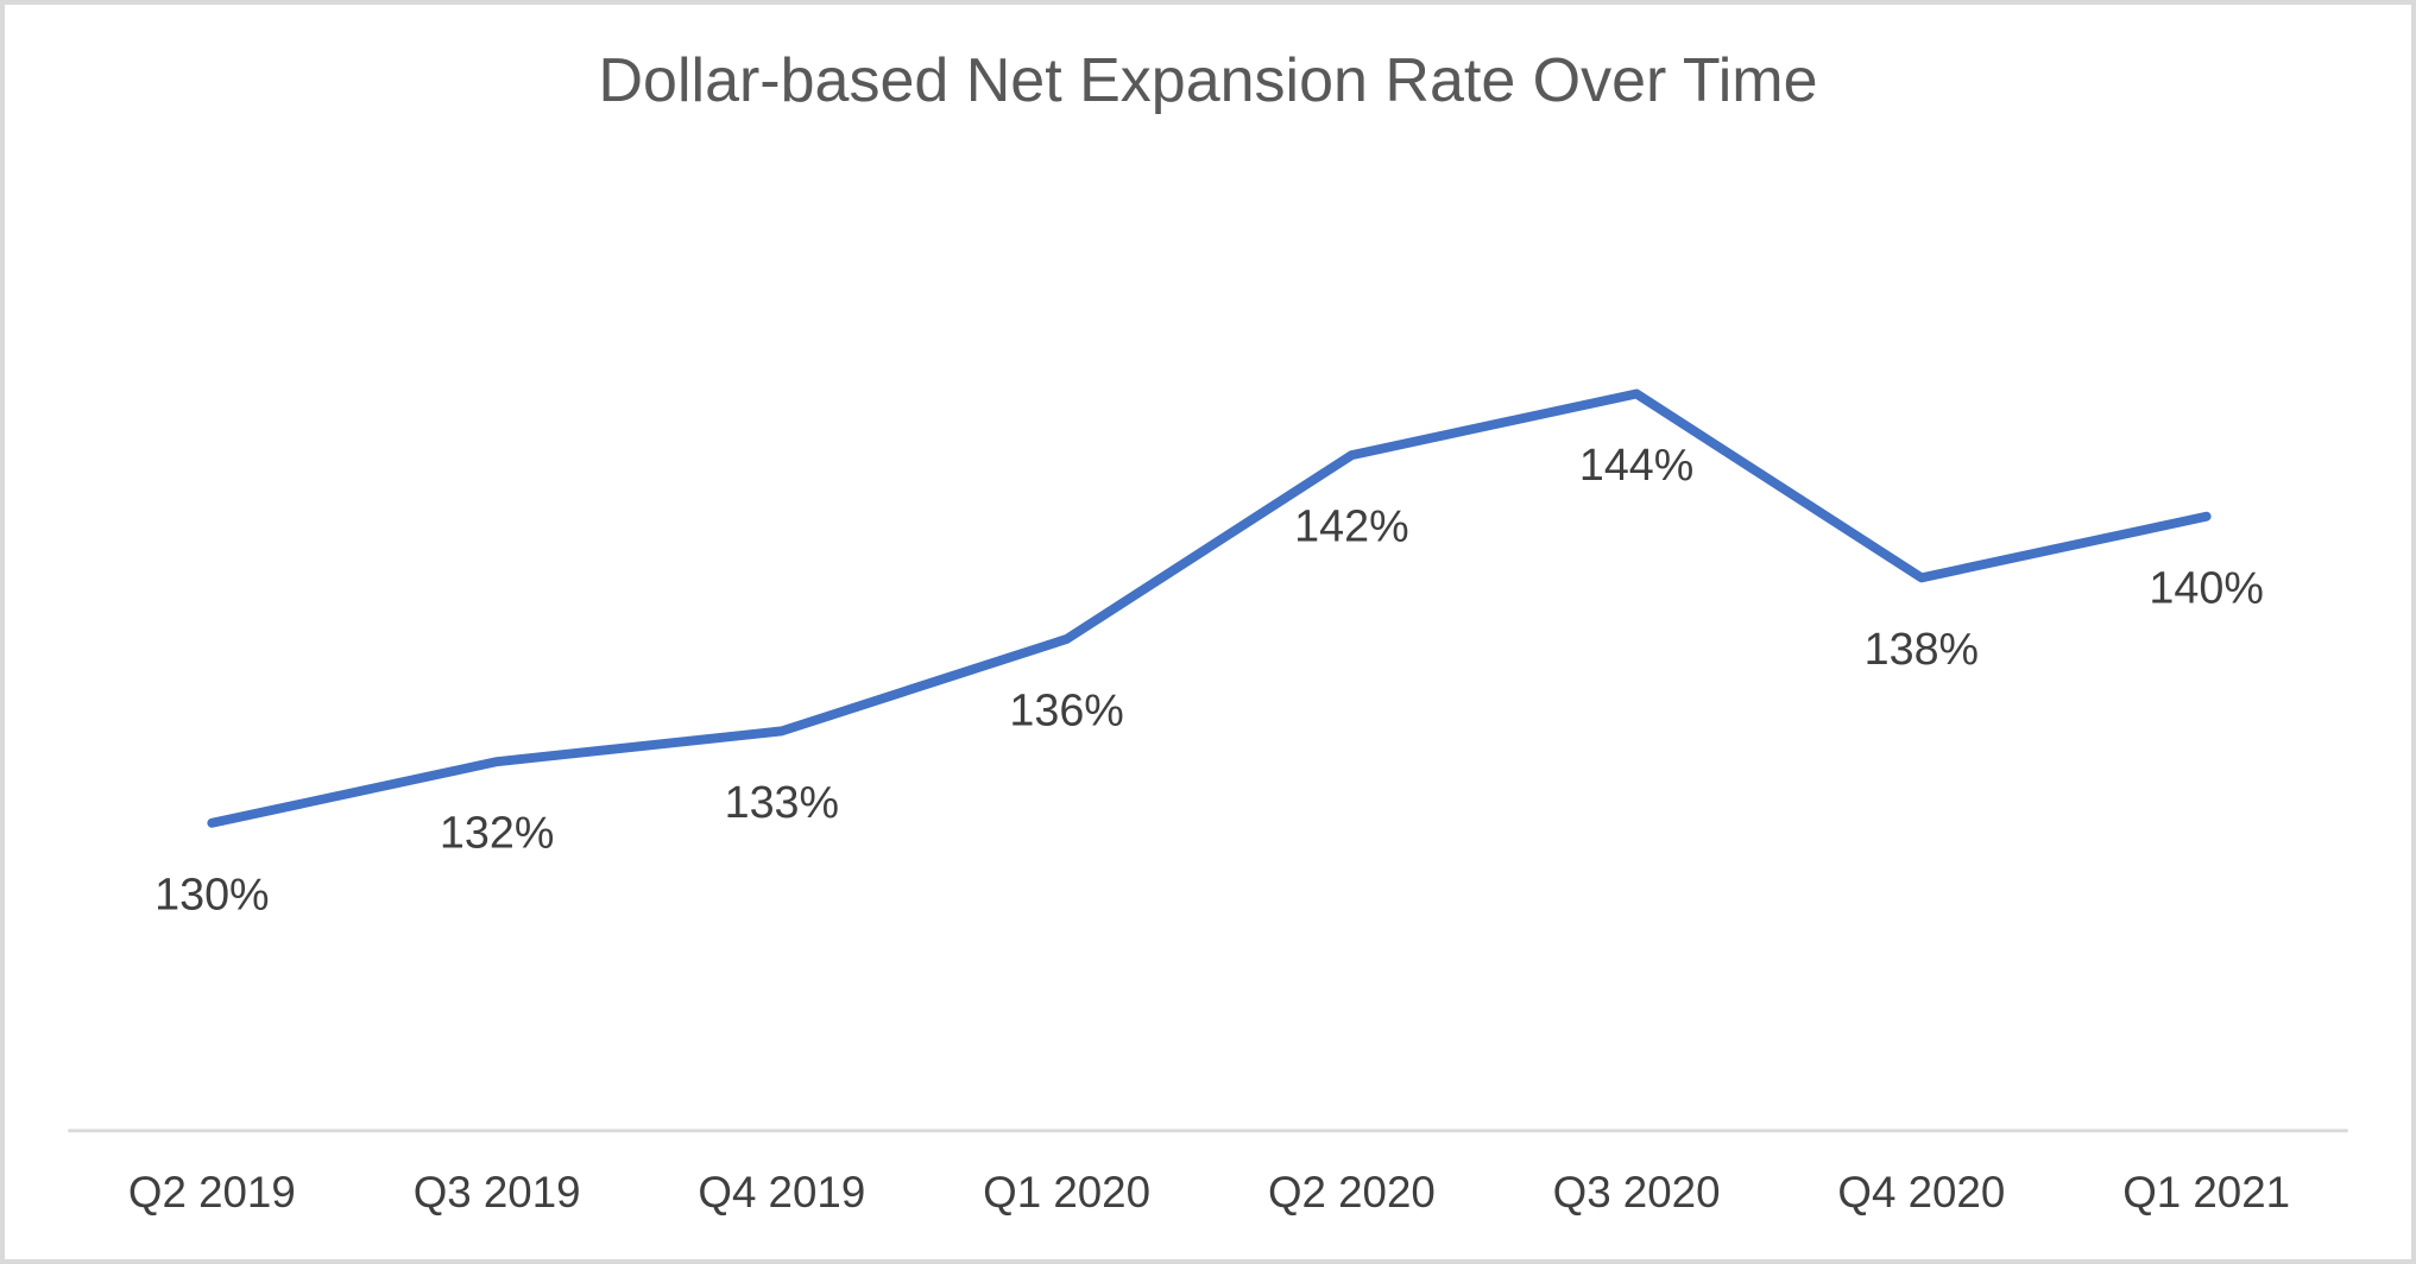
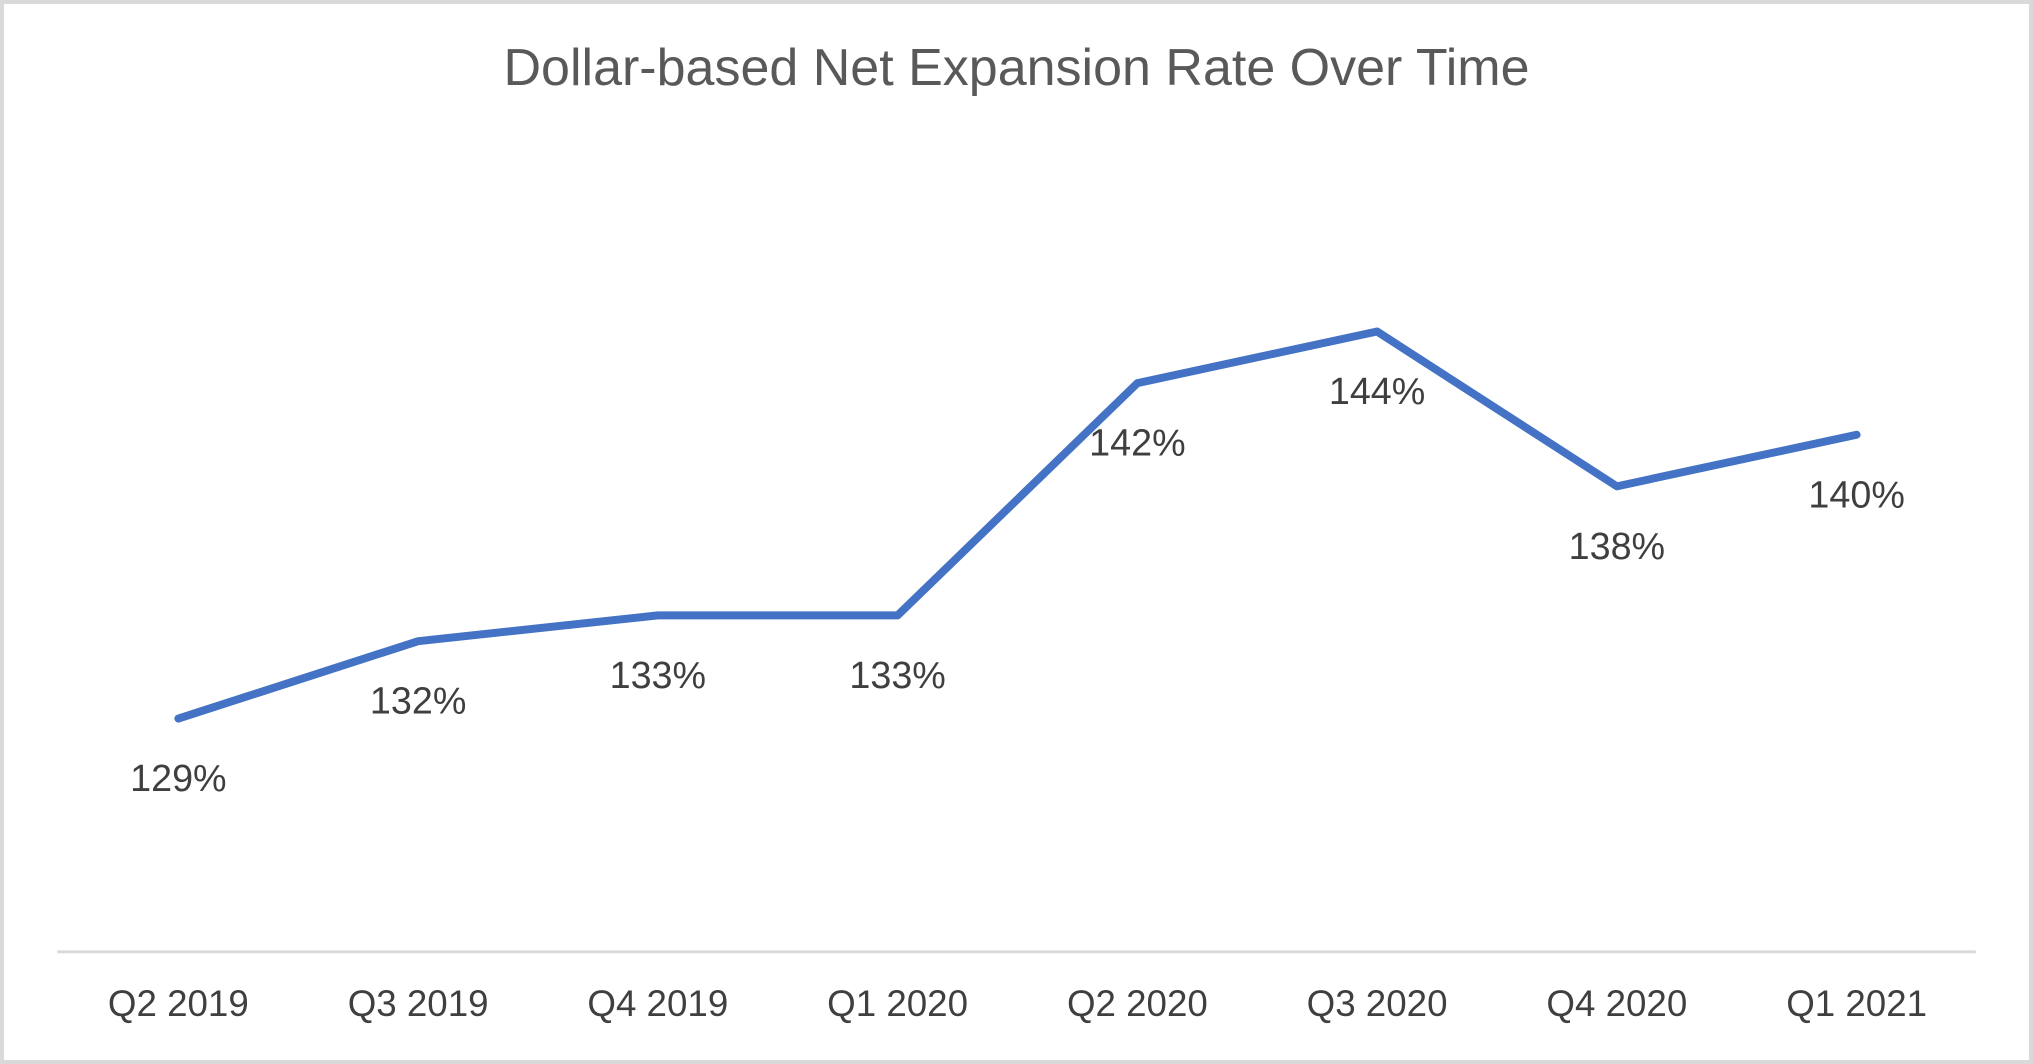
Q2 2019: 130% -> 129%
Q1 2020: 136% -> 133%
